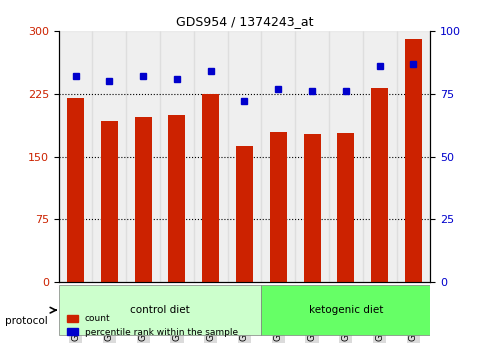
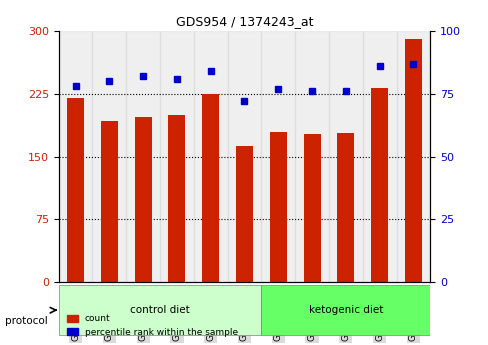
percentile rank within the sample/GSM19300: 82 -> 78
